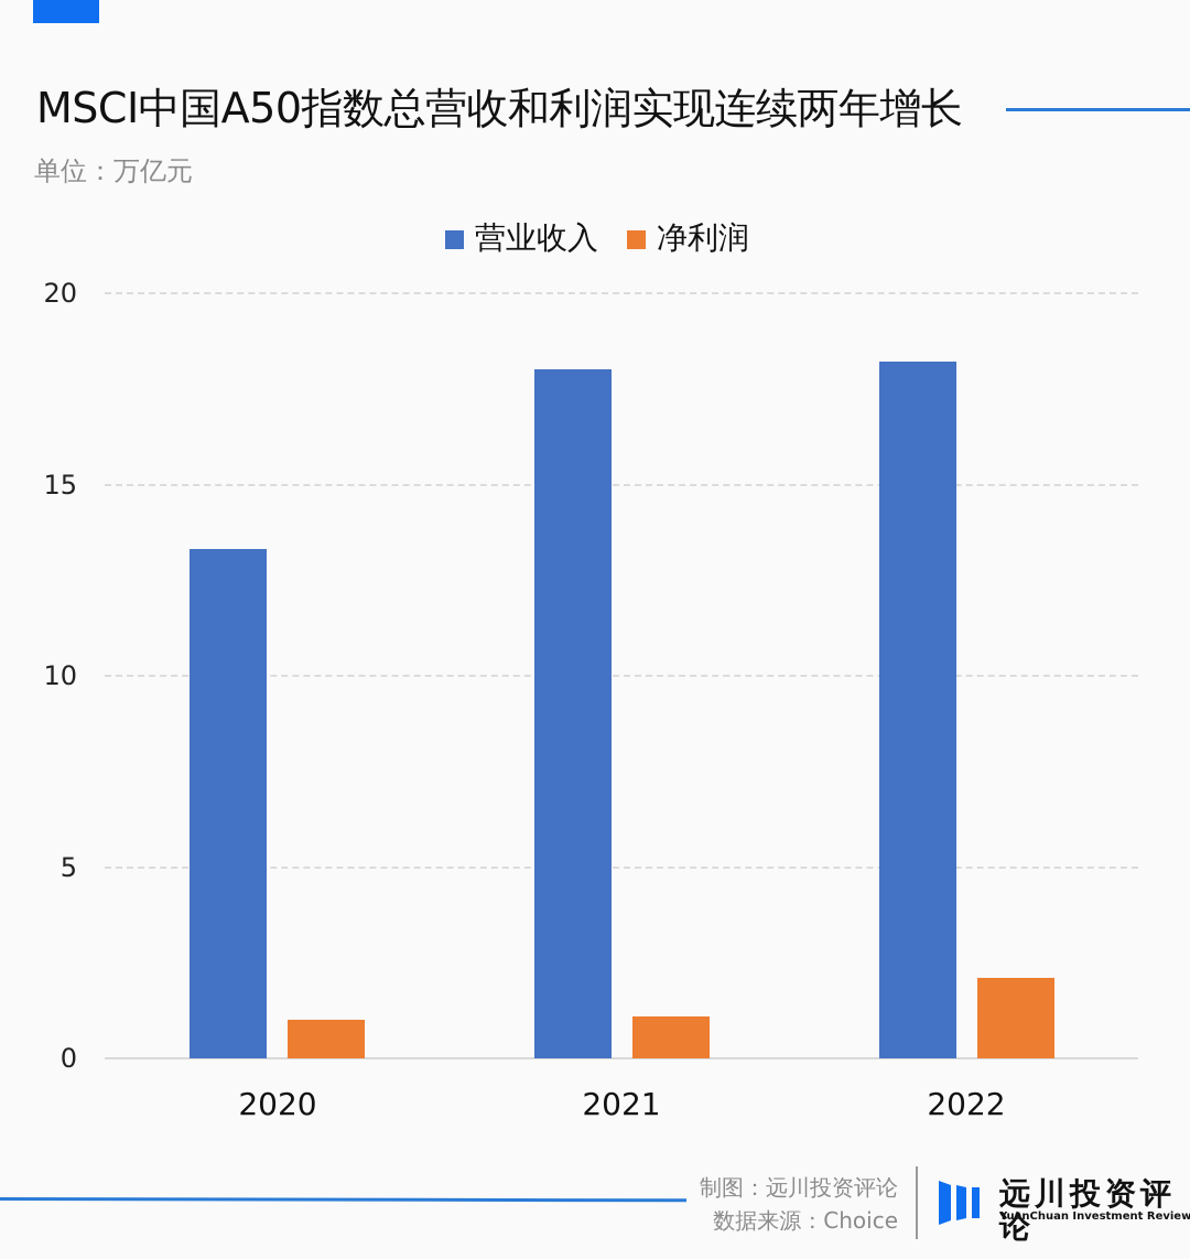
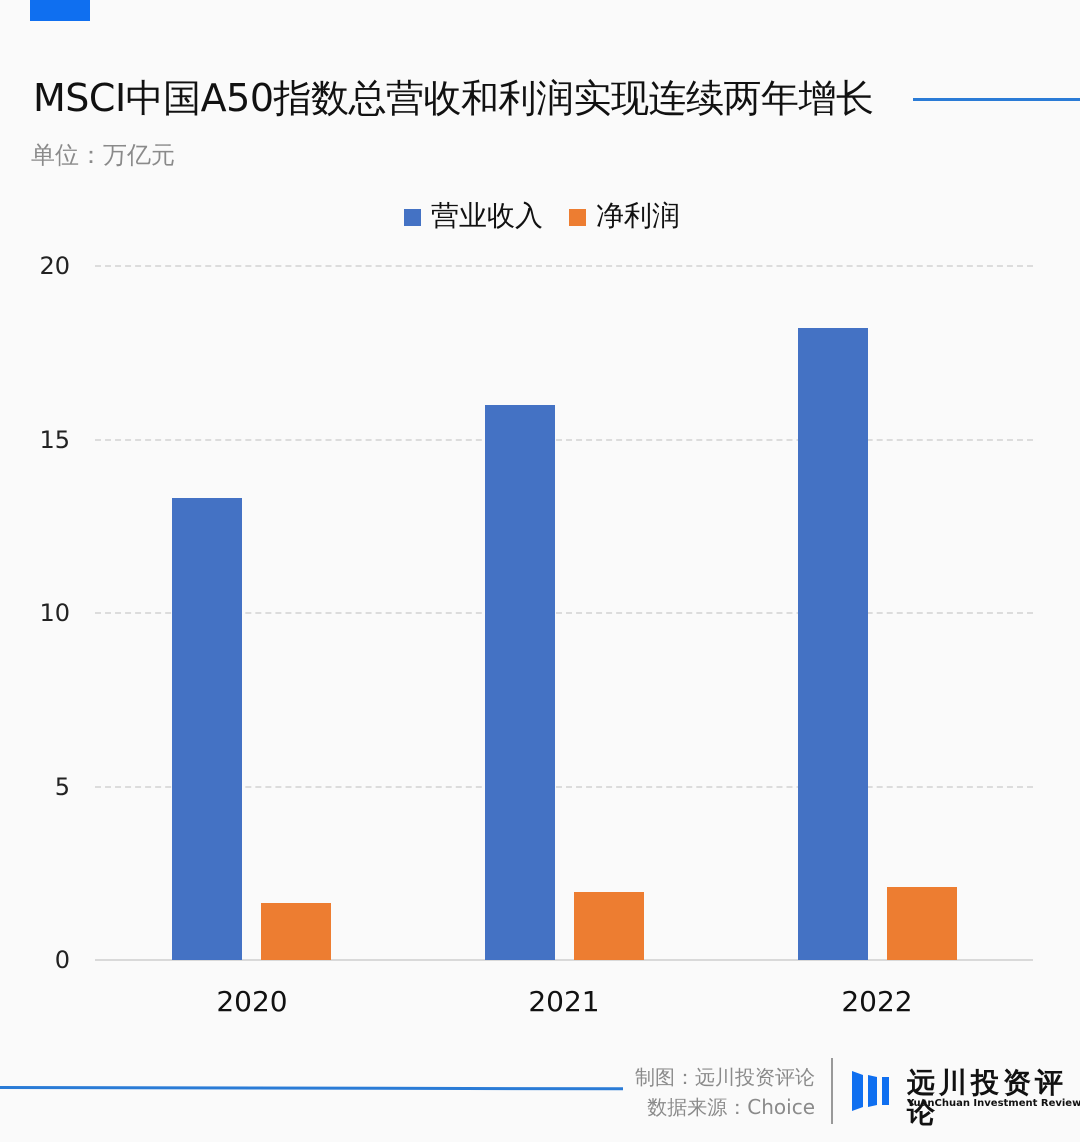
净利润/2020: 1.0 -> 1.6
营业收入/2021: 18.0 -> 16.0
净利润/2021: 1.1 -> 2.0
